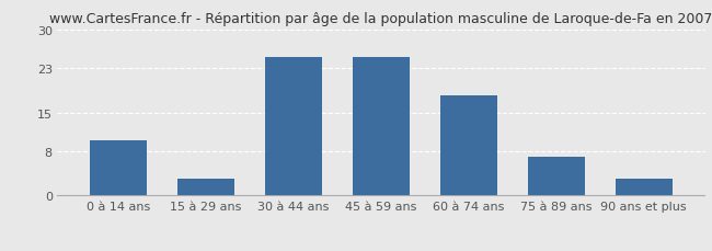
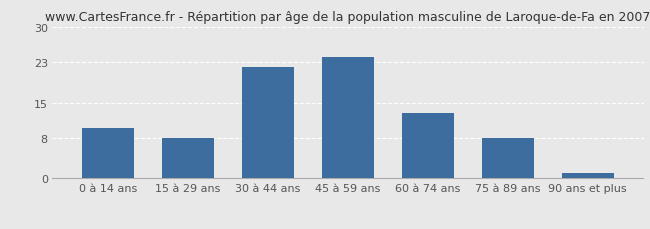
15 à 29 ans: 3 -> 8
30 à 44 ans: 25 -> 22
45 à 59 ans: 25 -> 24
60 à 74 ans: 18 -> 13
75 à 89 ans: 7 -> 8
90 ans et plus: 3 -> 1
